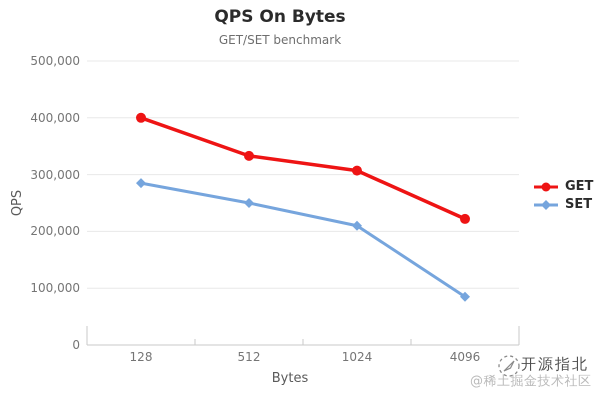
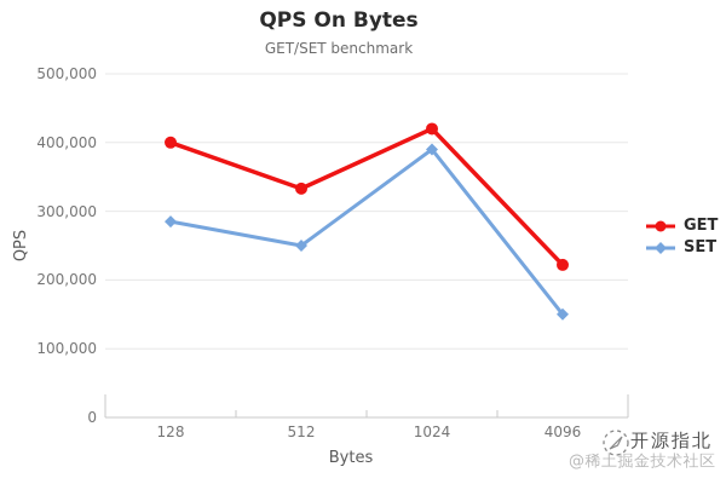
GET/1024: 310000 -> 420000
SET/1024: 210000 -> 390000
SET/4096: 80000 -> 150000
